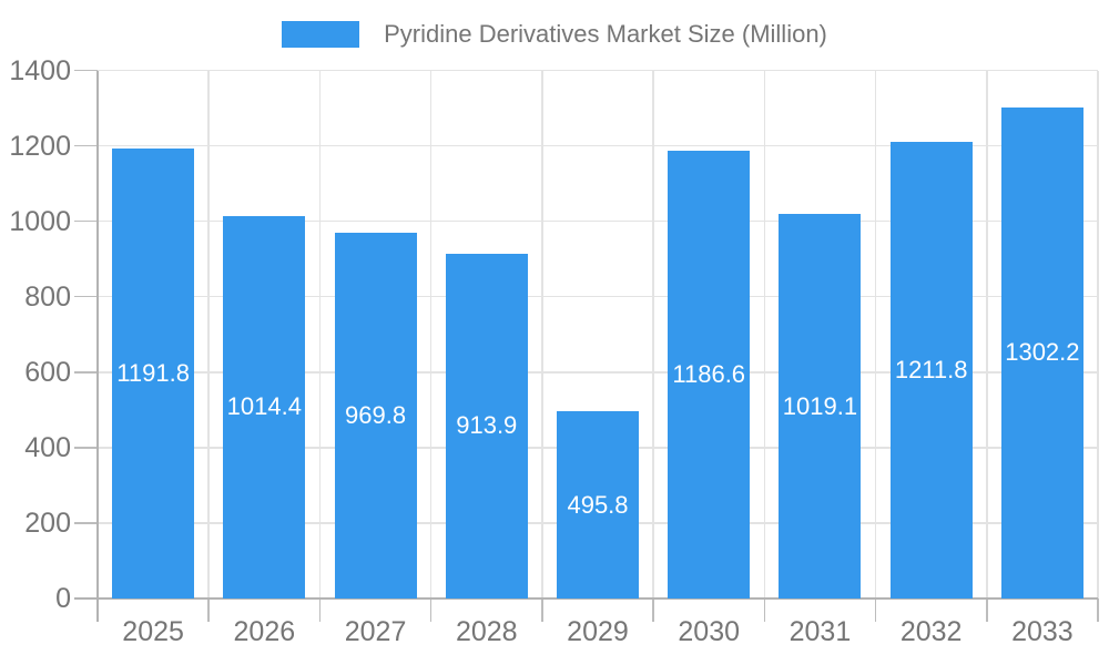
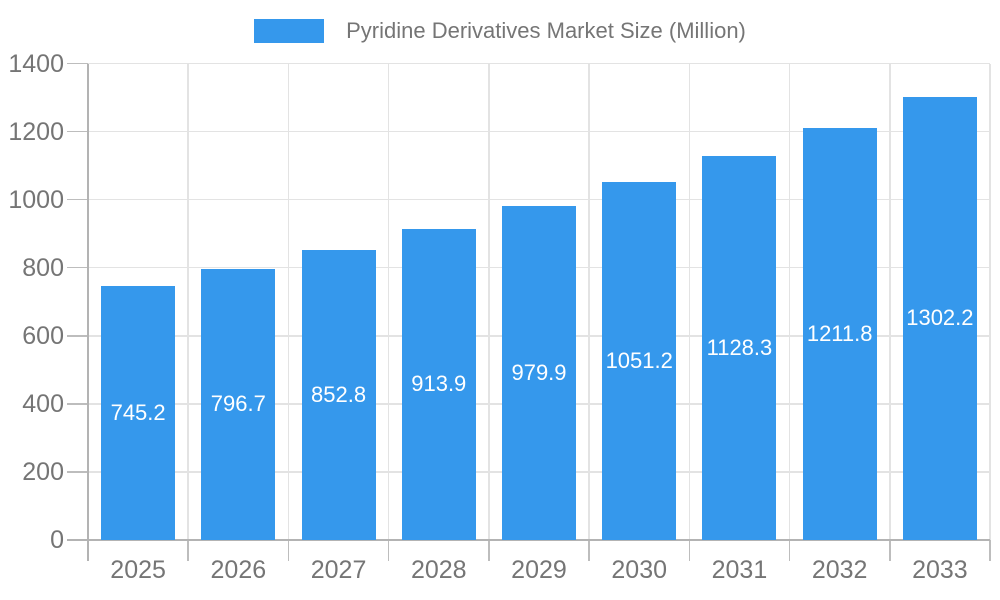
2025: 1191.8 -> 745.2
2026: 1014.4 -> 796.7
2027: 969.8 -> 852.8
2029: 495.8 -> 979.9
2030: 1186.6 -> 1051.2
2031: 1019.1 -> 1128.3
